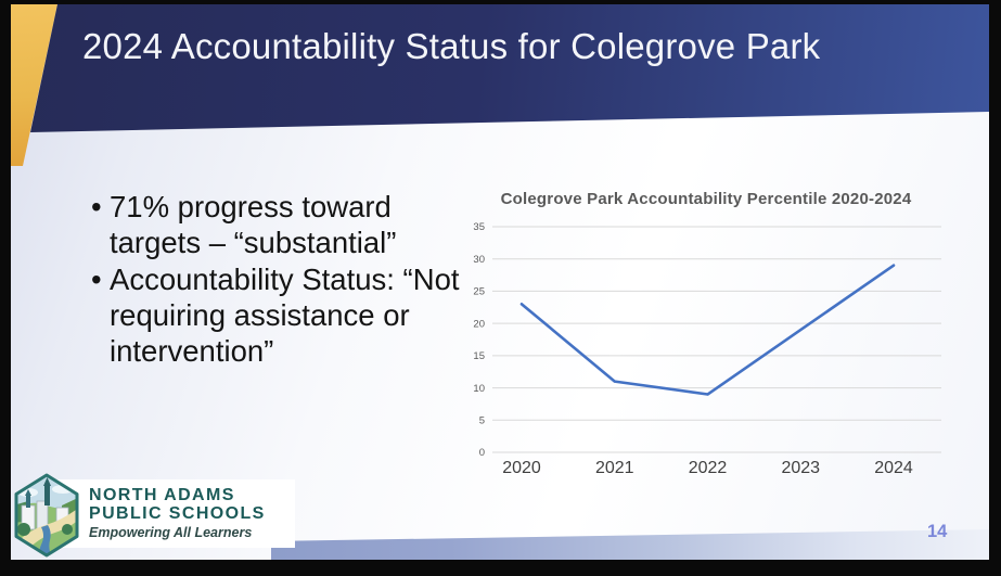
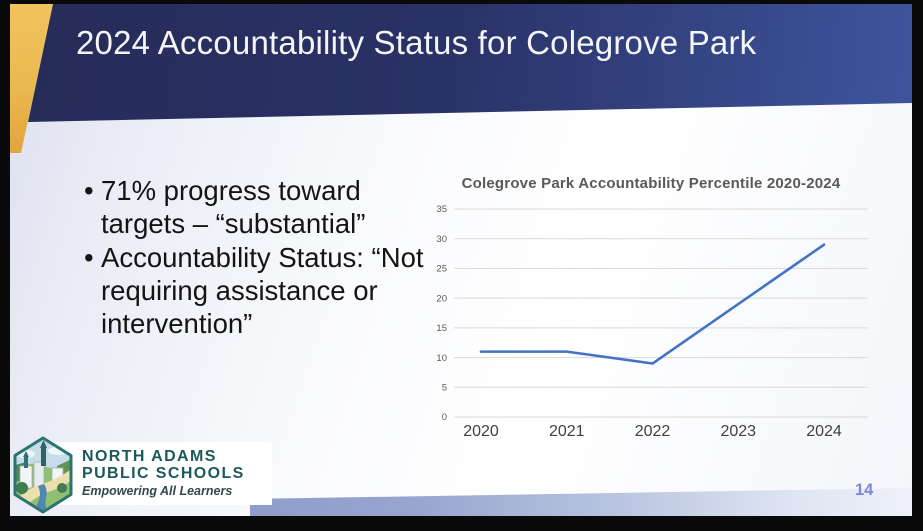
2020: 23 -> 11
